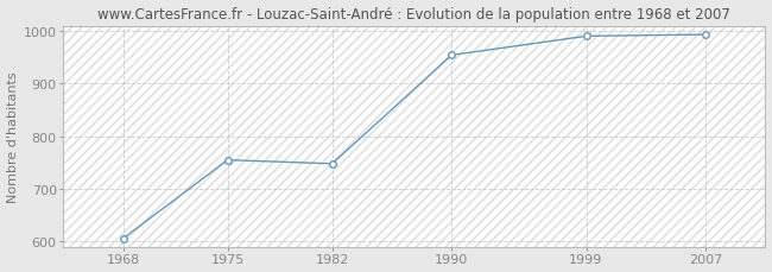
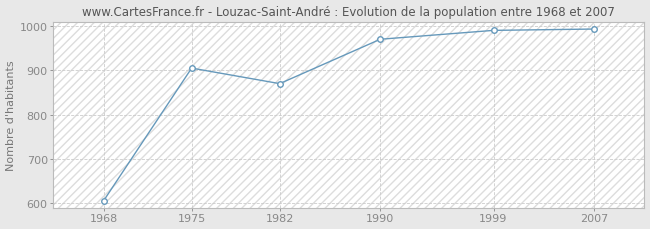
1975: 755 -> 905
1982: 748 -> 870
1990: 954 -> 970
